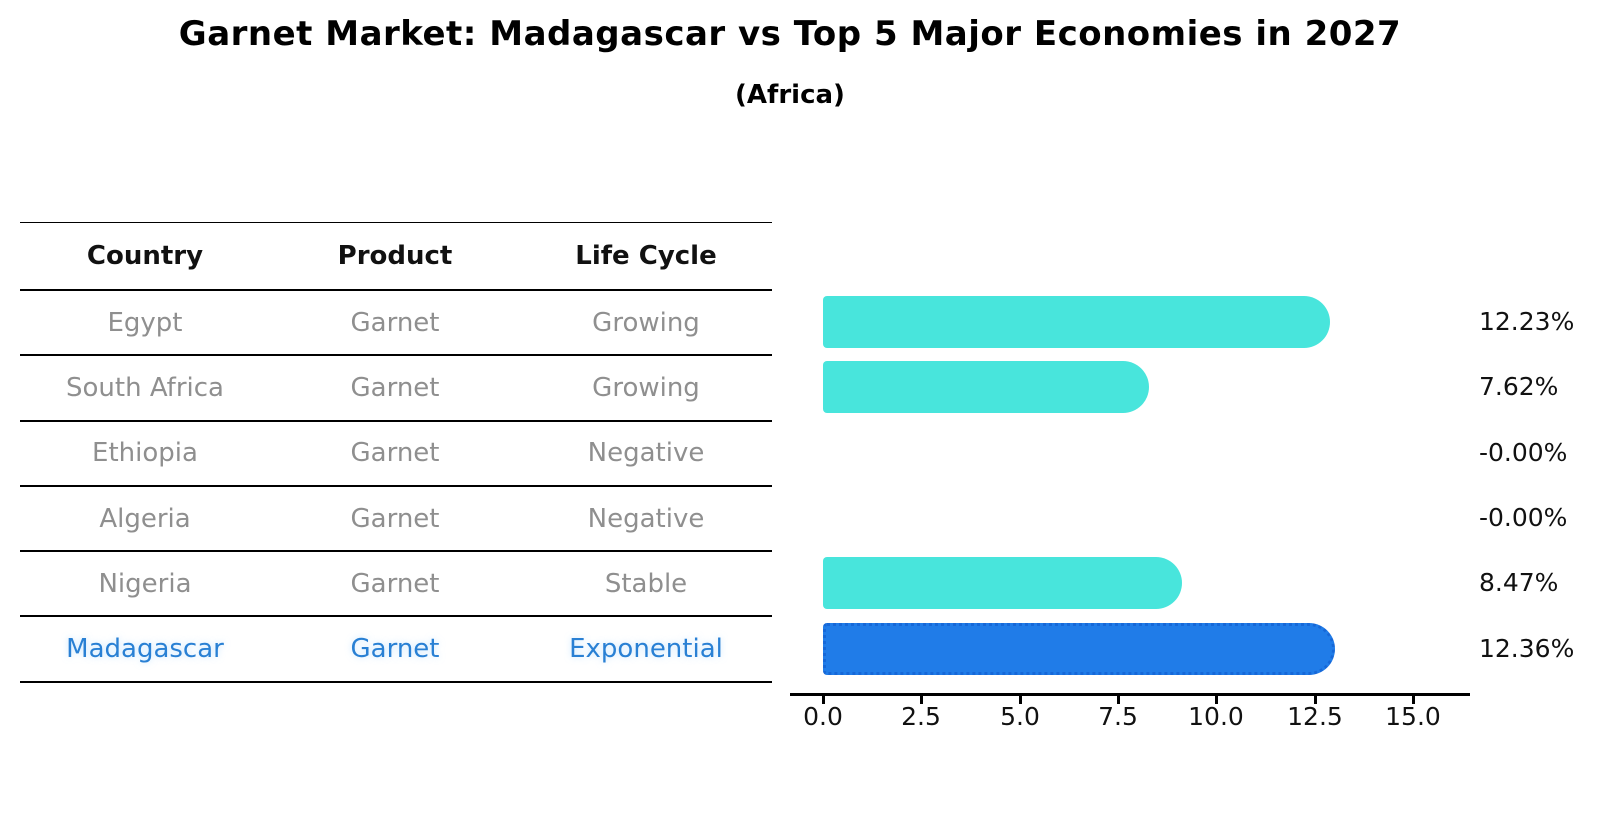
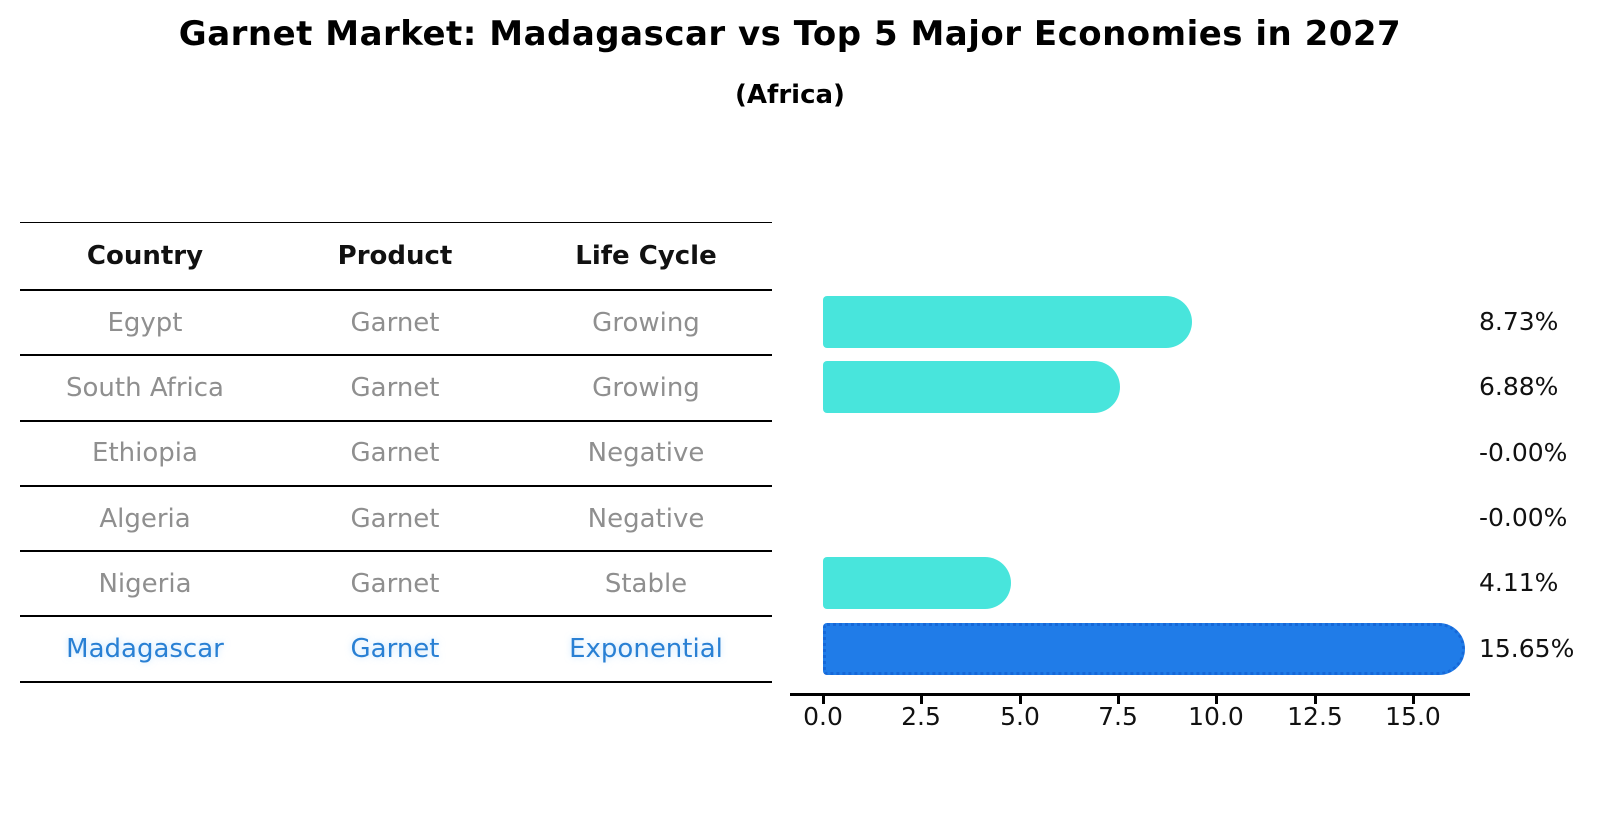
Egypt: 12.23% -> 8.73%
South Africa: 7.62% -> 6.88%
Nigeria: 8.47% -> 4.11%
Madagascar: 12.36% -> 15.65%
